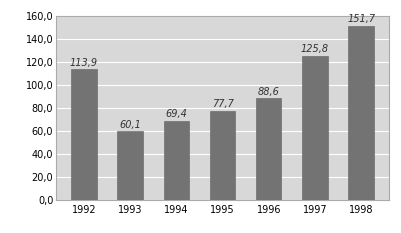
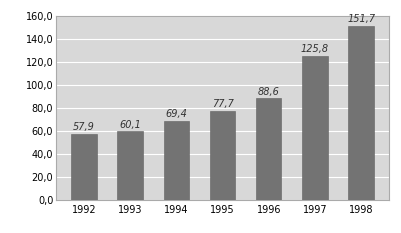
1992: 113,9 -> 57,9
